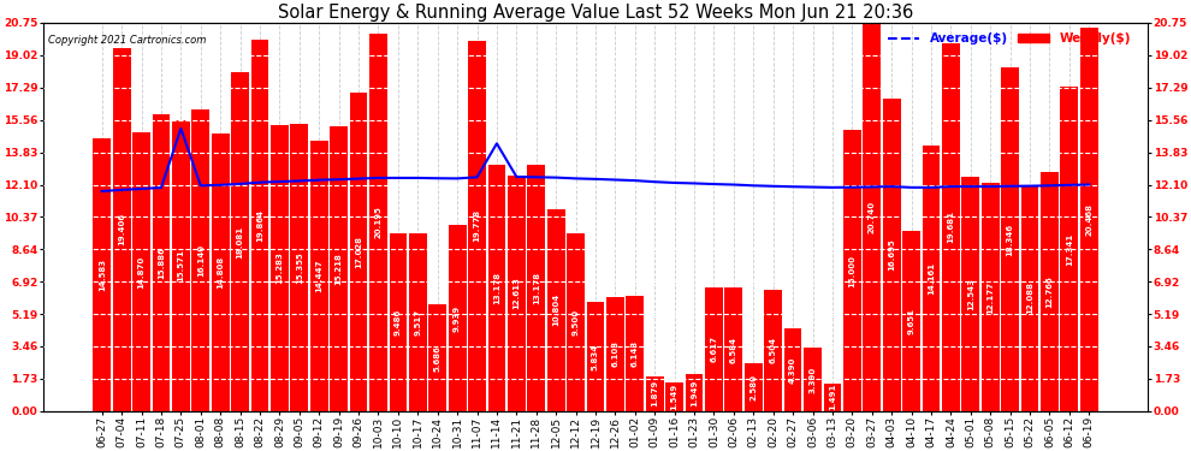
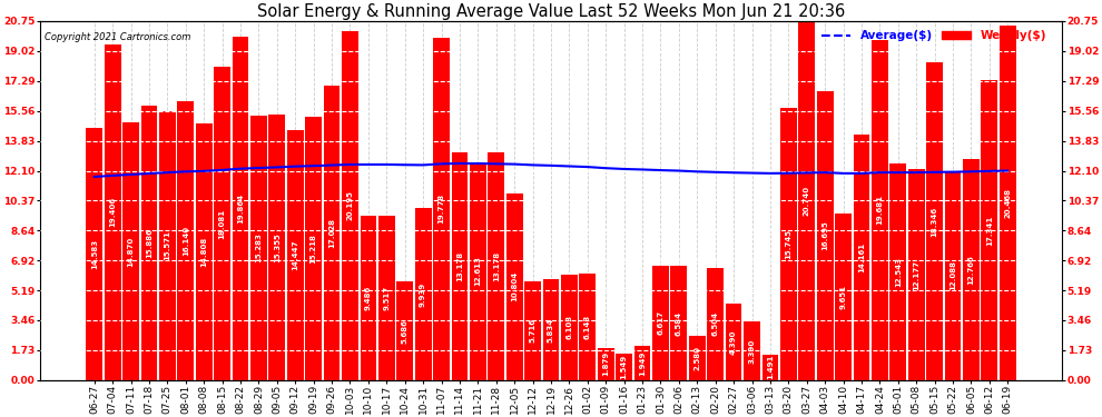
Average($)/07-25: 15.1 -> 12.0
Average($)/11-14: 14.3 -> 12.5
Weekly($)/12-12: 9.5 -> 5.7
Weekly($)/03-20: 15.0 -> 15.7
